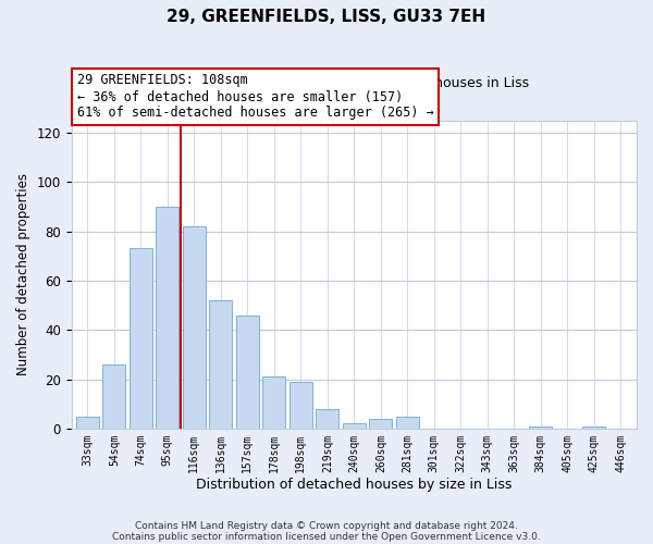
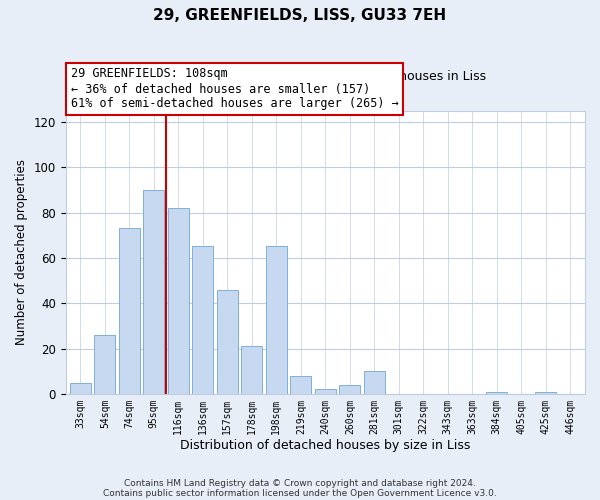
136sqm: 52 -> 65
198sqm: 19 -> 65
281sqm: 5 -> 10
